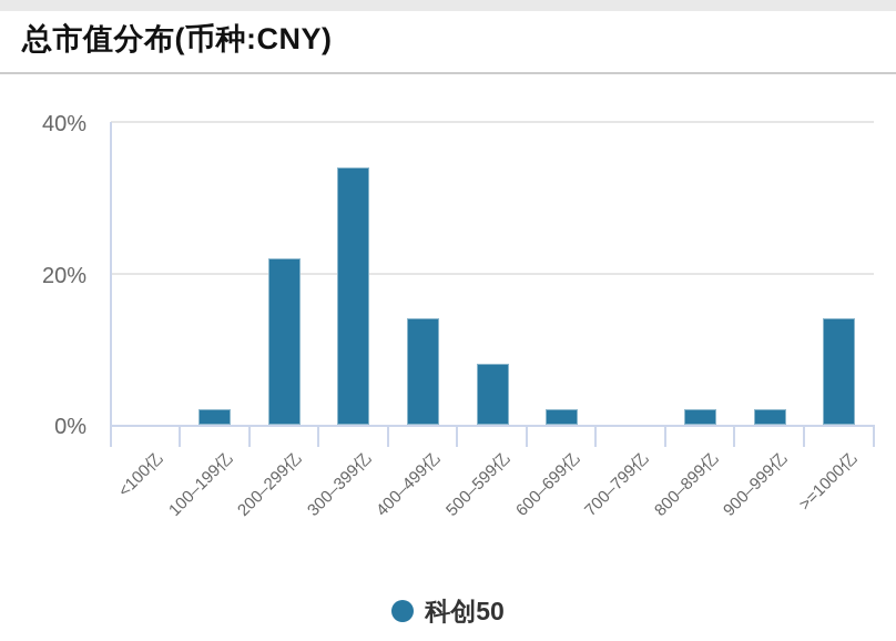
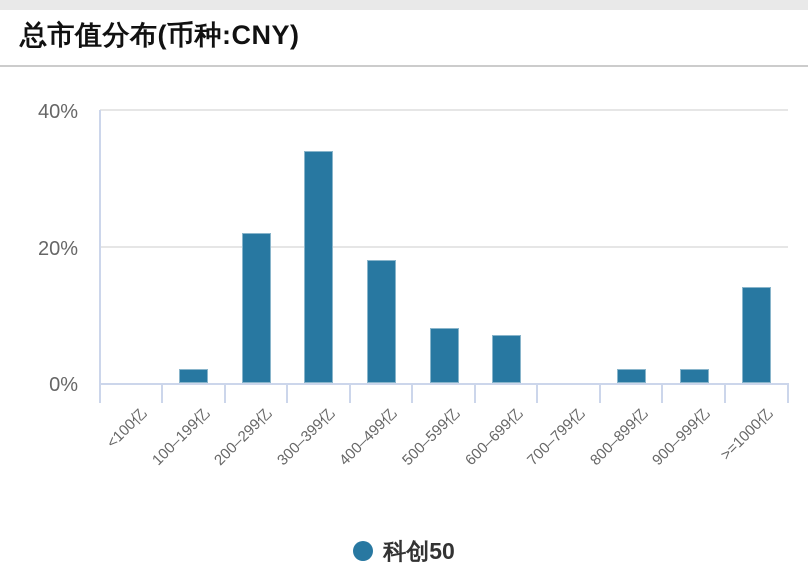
400–499亿: 14% -> 18%
600–699亿: 2% -> 7%
